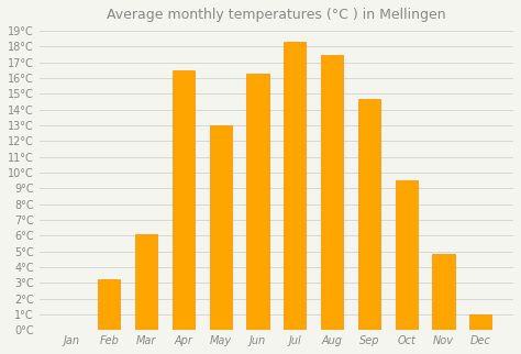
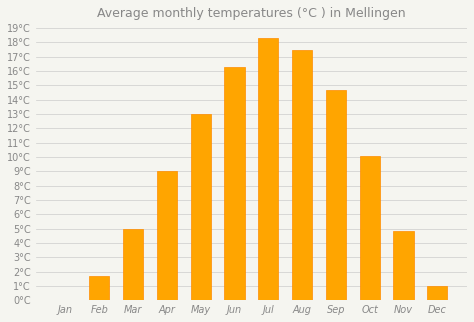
Feb: 3.2°C -> 1.7°C
Mar: 6.1°C -> 5.0°C
Apr: 16.5°C -> 9.0°C
Oct: 9.5°C -> 10.1°C
